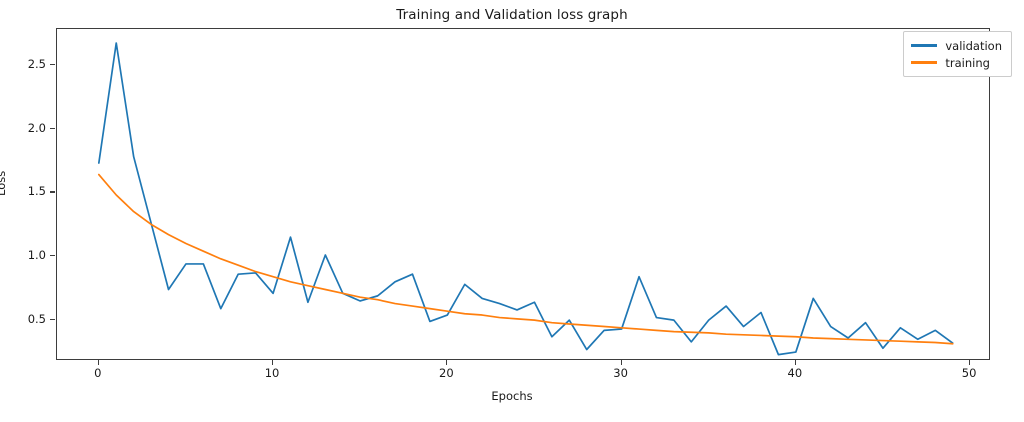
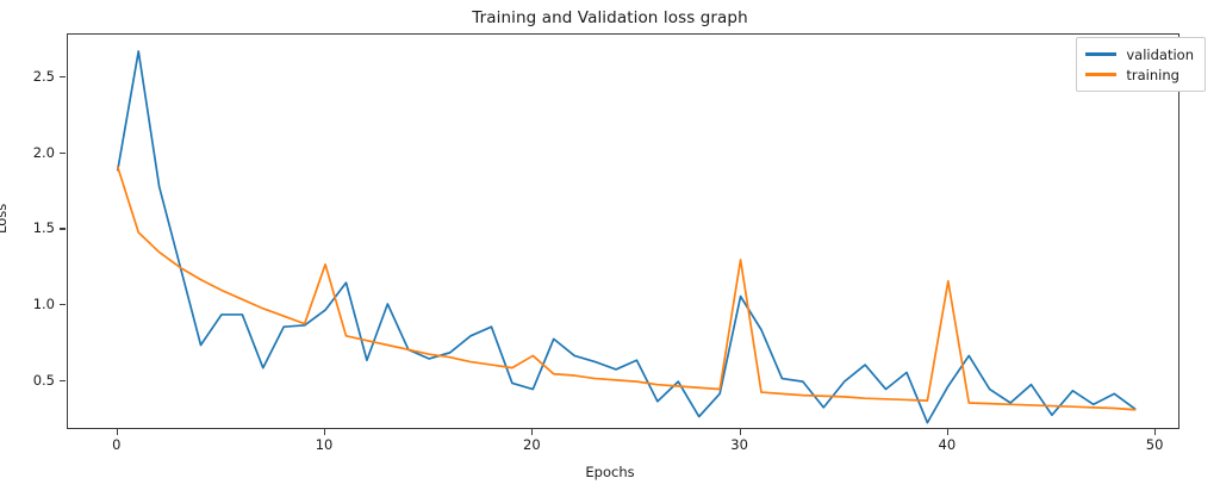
validation/0: 1.73 -> 1.89
training/0: 1.64 -> 1.91
validation/10: 0.71 -> 0.97
training/10: 0.84 -> 1.27
validation/20: 0.54 -> 0.45
training/20: 0.57 -> 0.67
validation/30: 0.43 -> 1.06
training/30: 0.44 -> 1.30
validation/40: 0.25 -> 0.47
training/40: 0.37 -> 1.16
